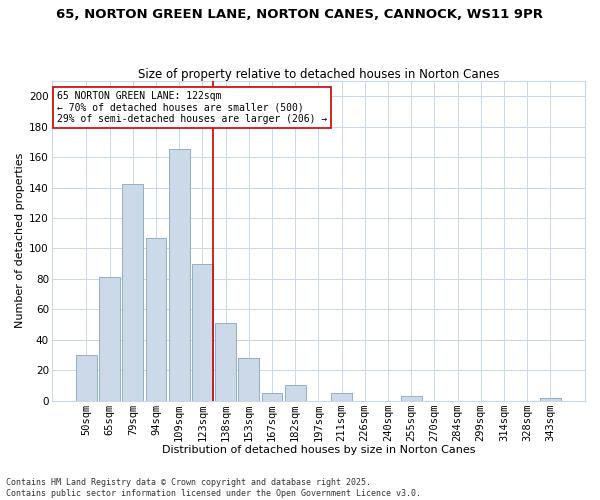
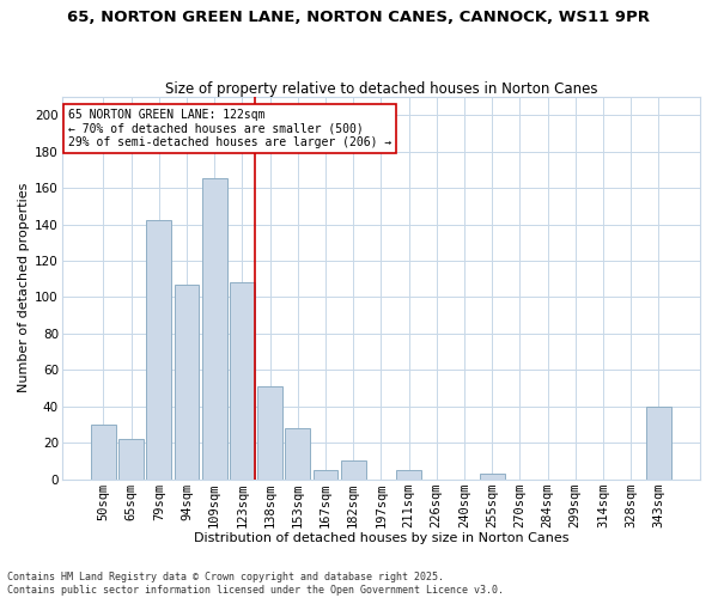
65sqm: 81 -> 22
123sqm: 90 -> 108
343sqm: 2 -> 40
